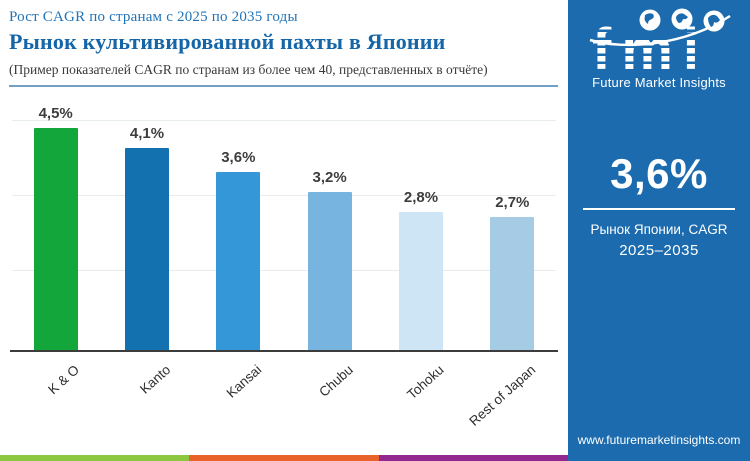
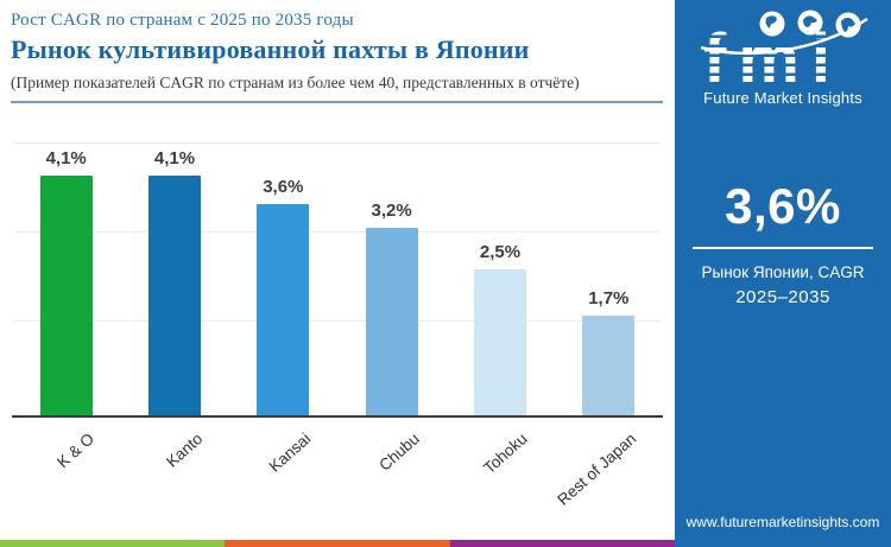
K & O: 4,5% -> 4,1%
Tohoku: 2,8% -> 2,5%
Rest of Japan: 2,7% -> 1,7%
